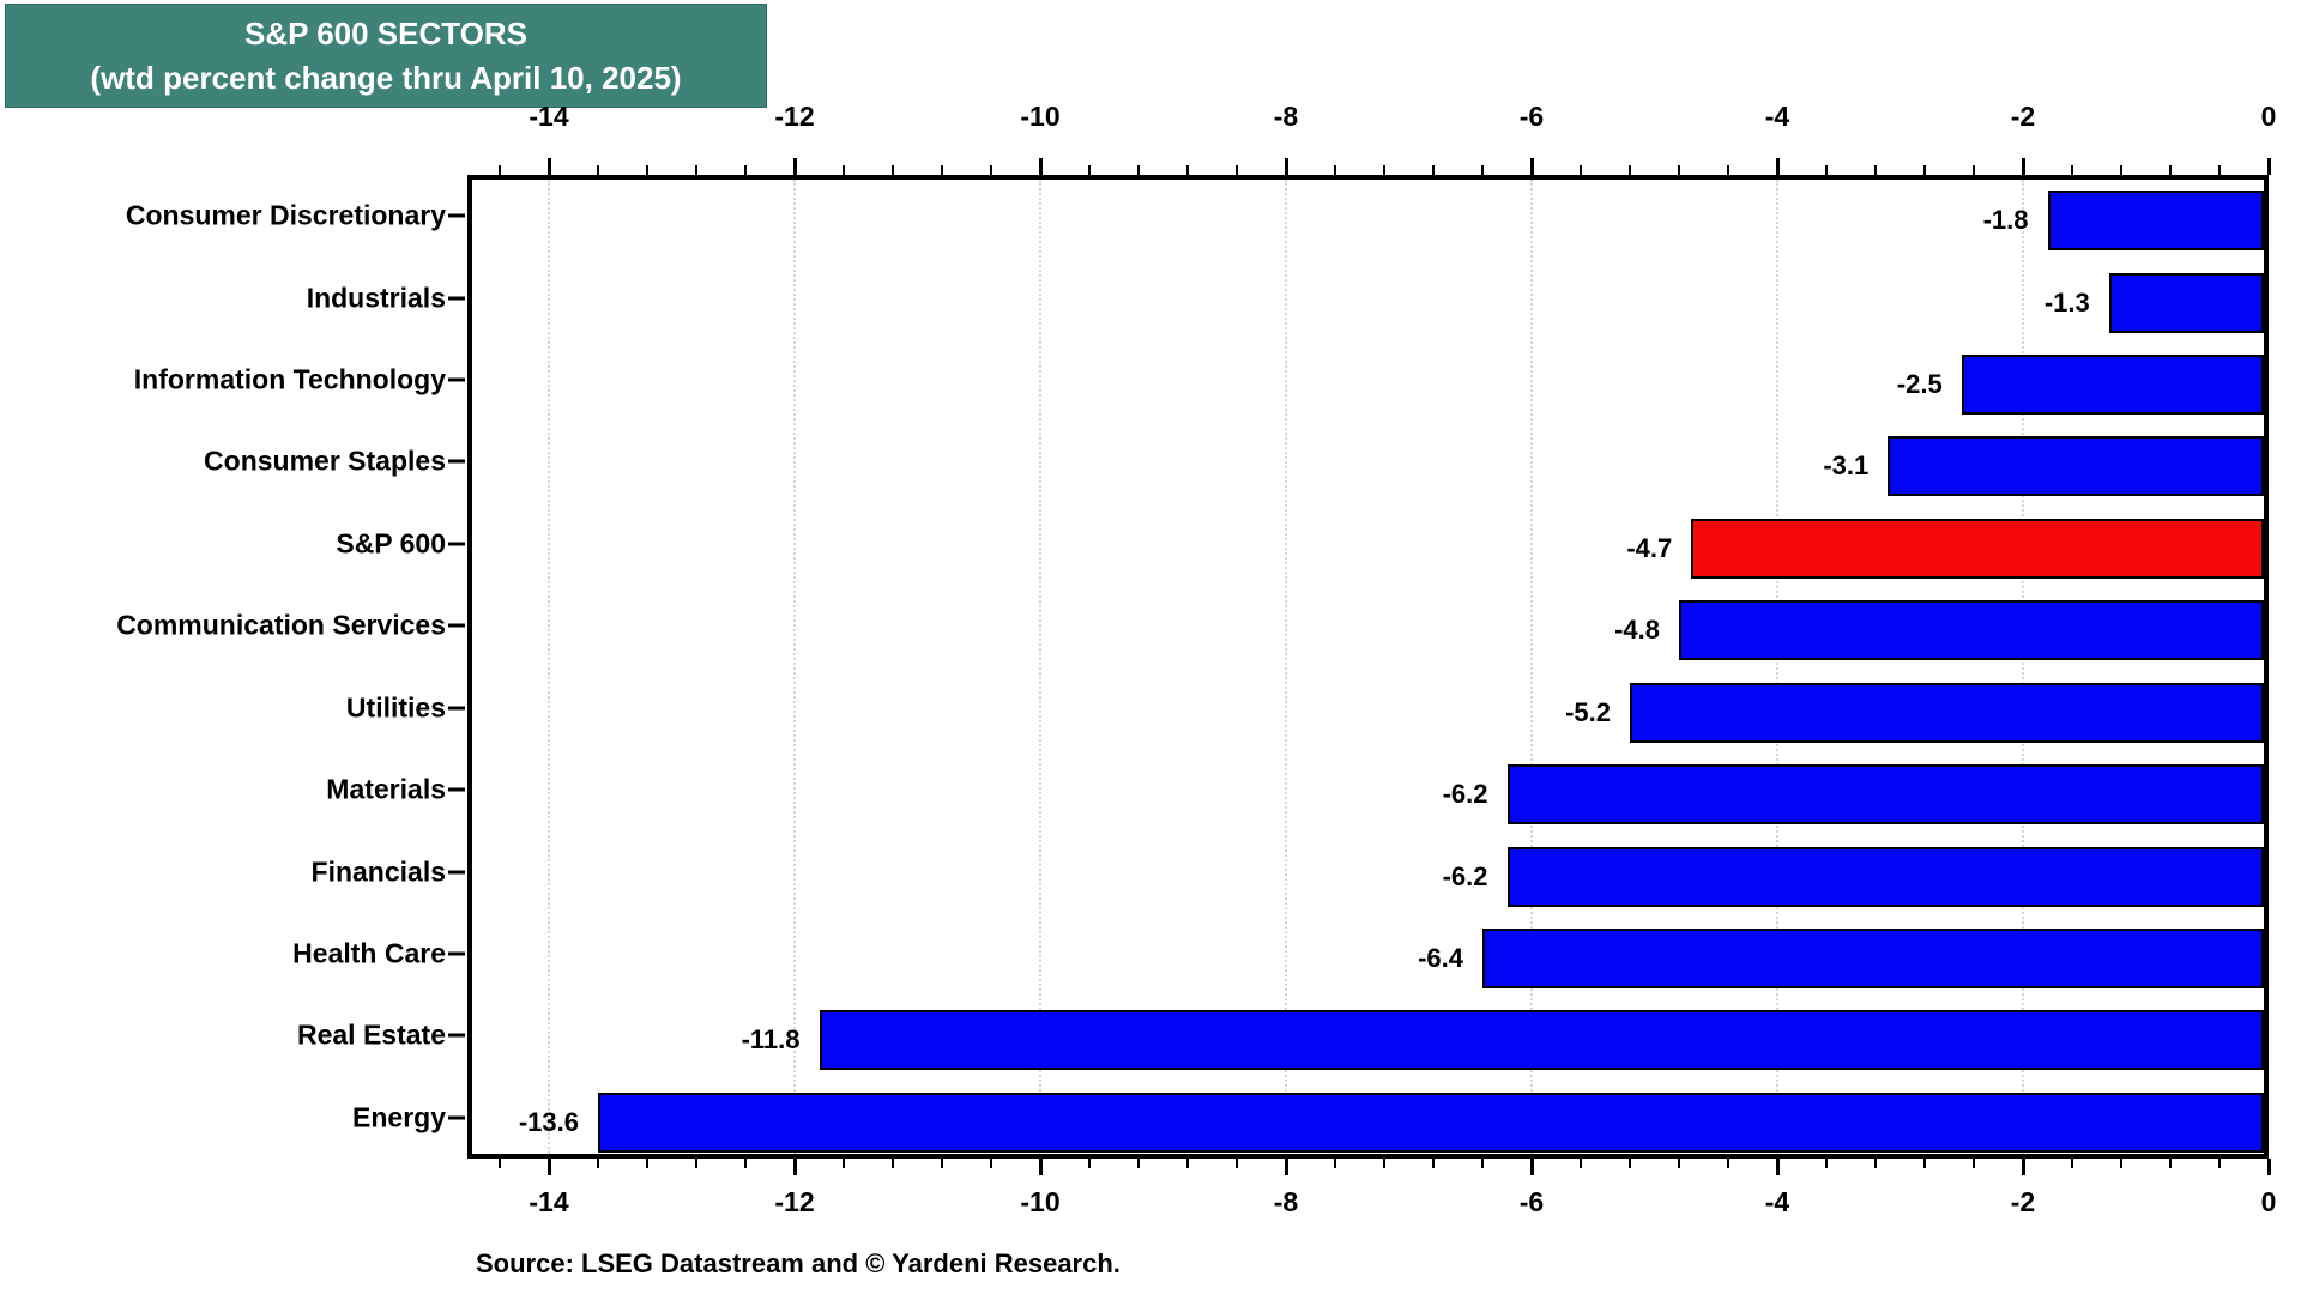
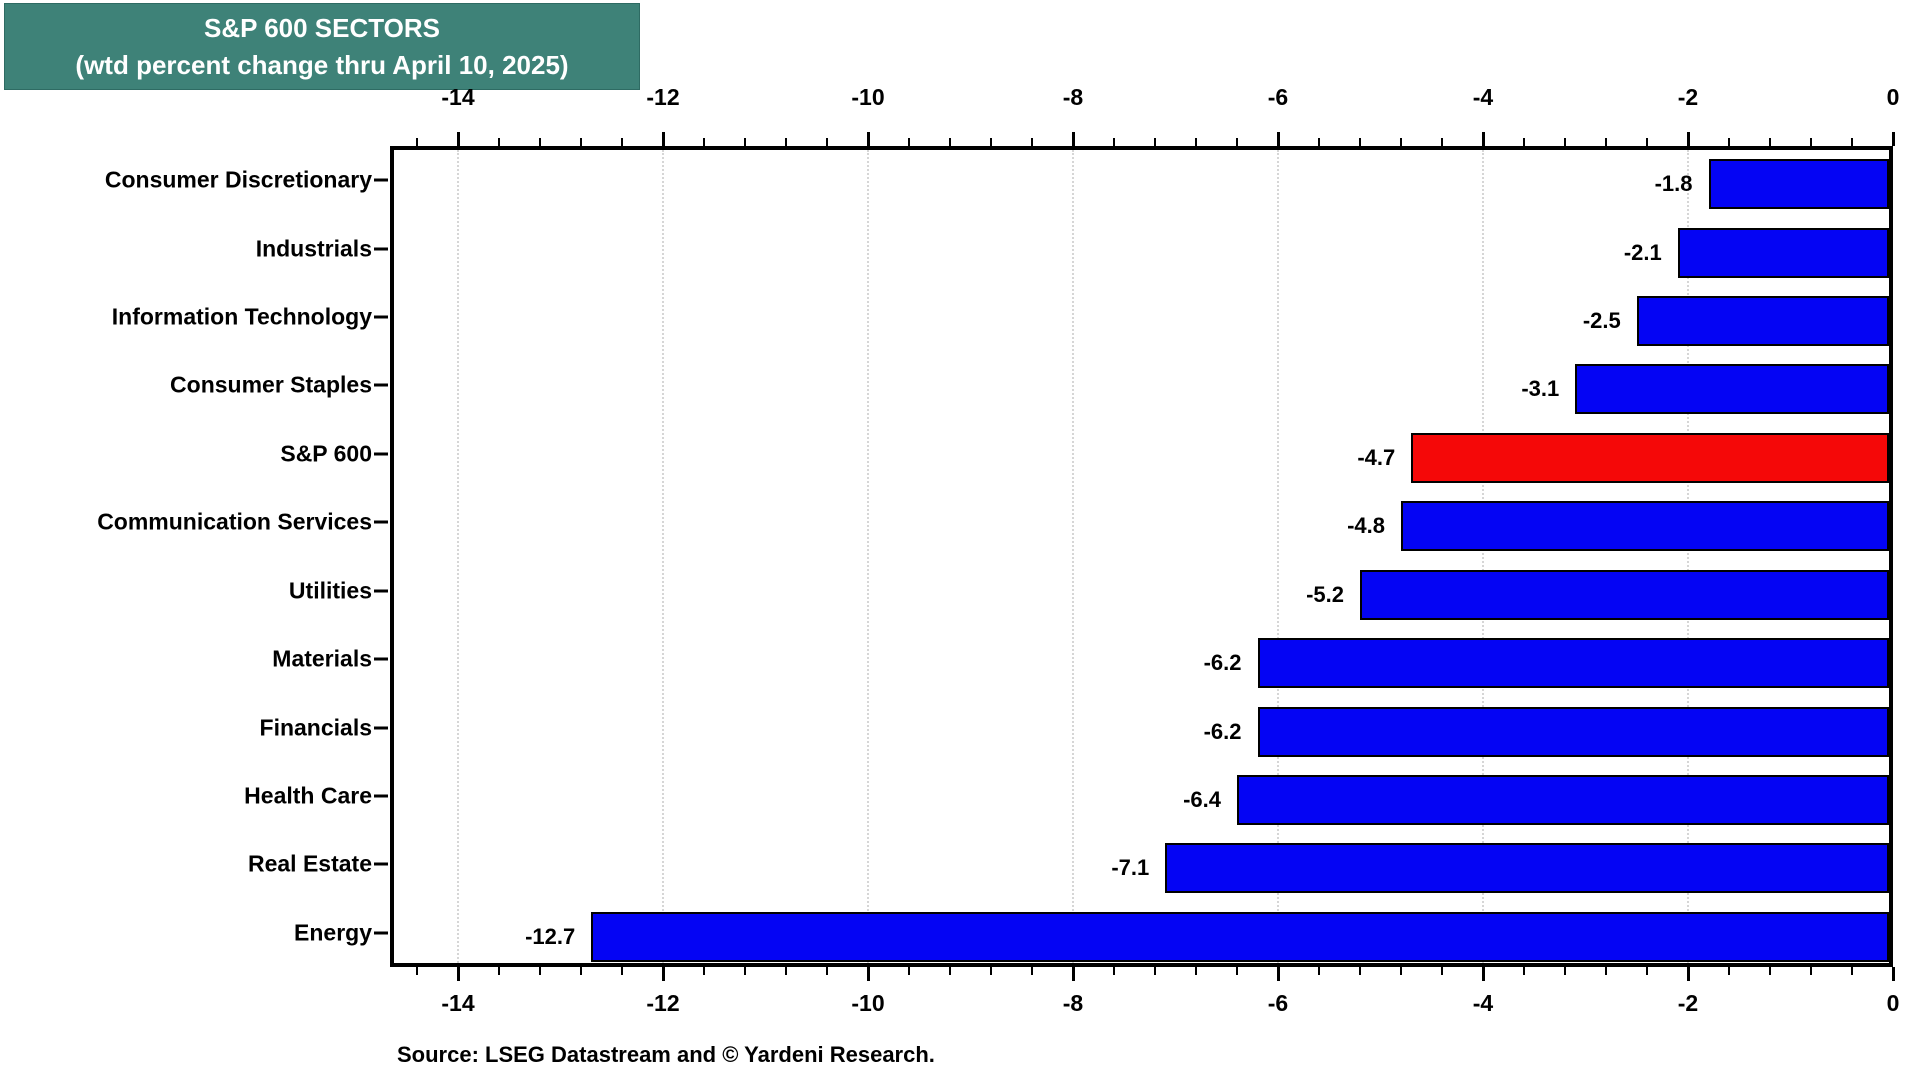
Industrials: -1.3 -> -2.1
Real Estate: -11.8 -> -7.1
Energy: -13.6 -> -12.7
